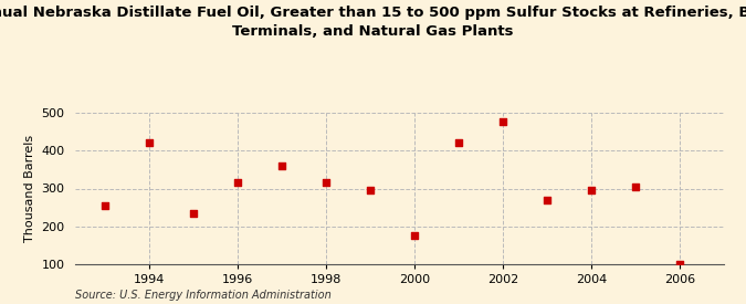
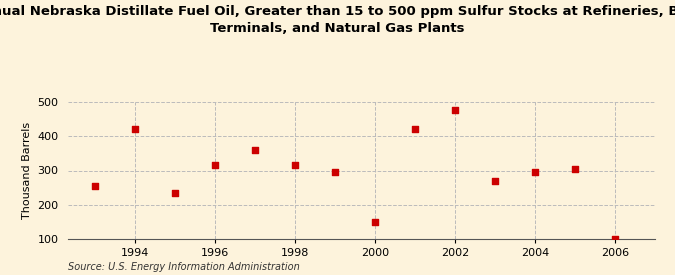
2000: 175 -> 150
